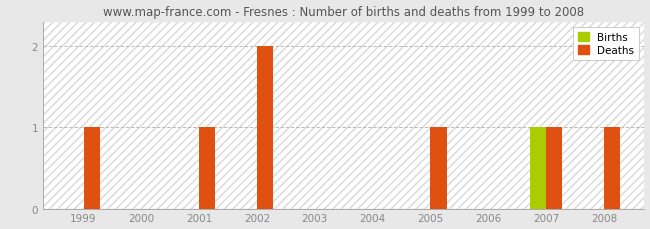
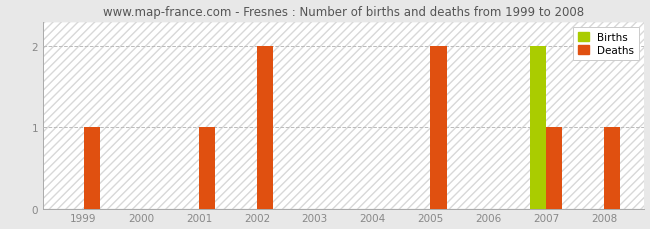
Deaths/2005: 1 -> 2
Births/2007: 1 -> 2
